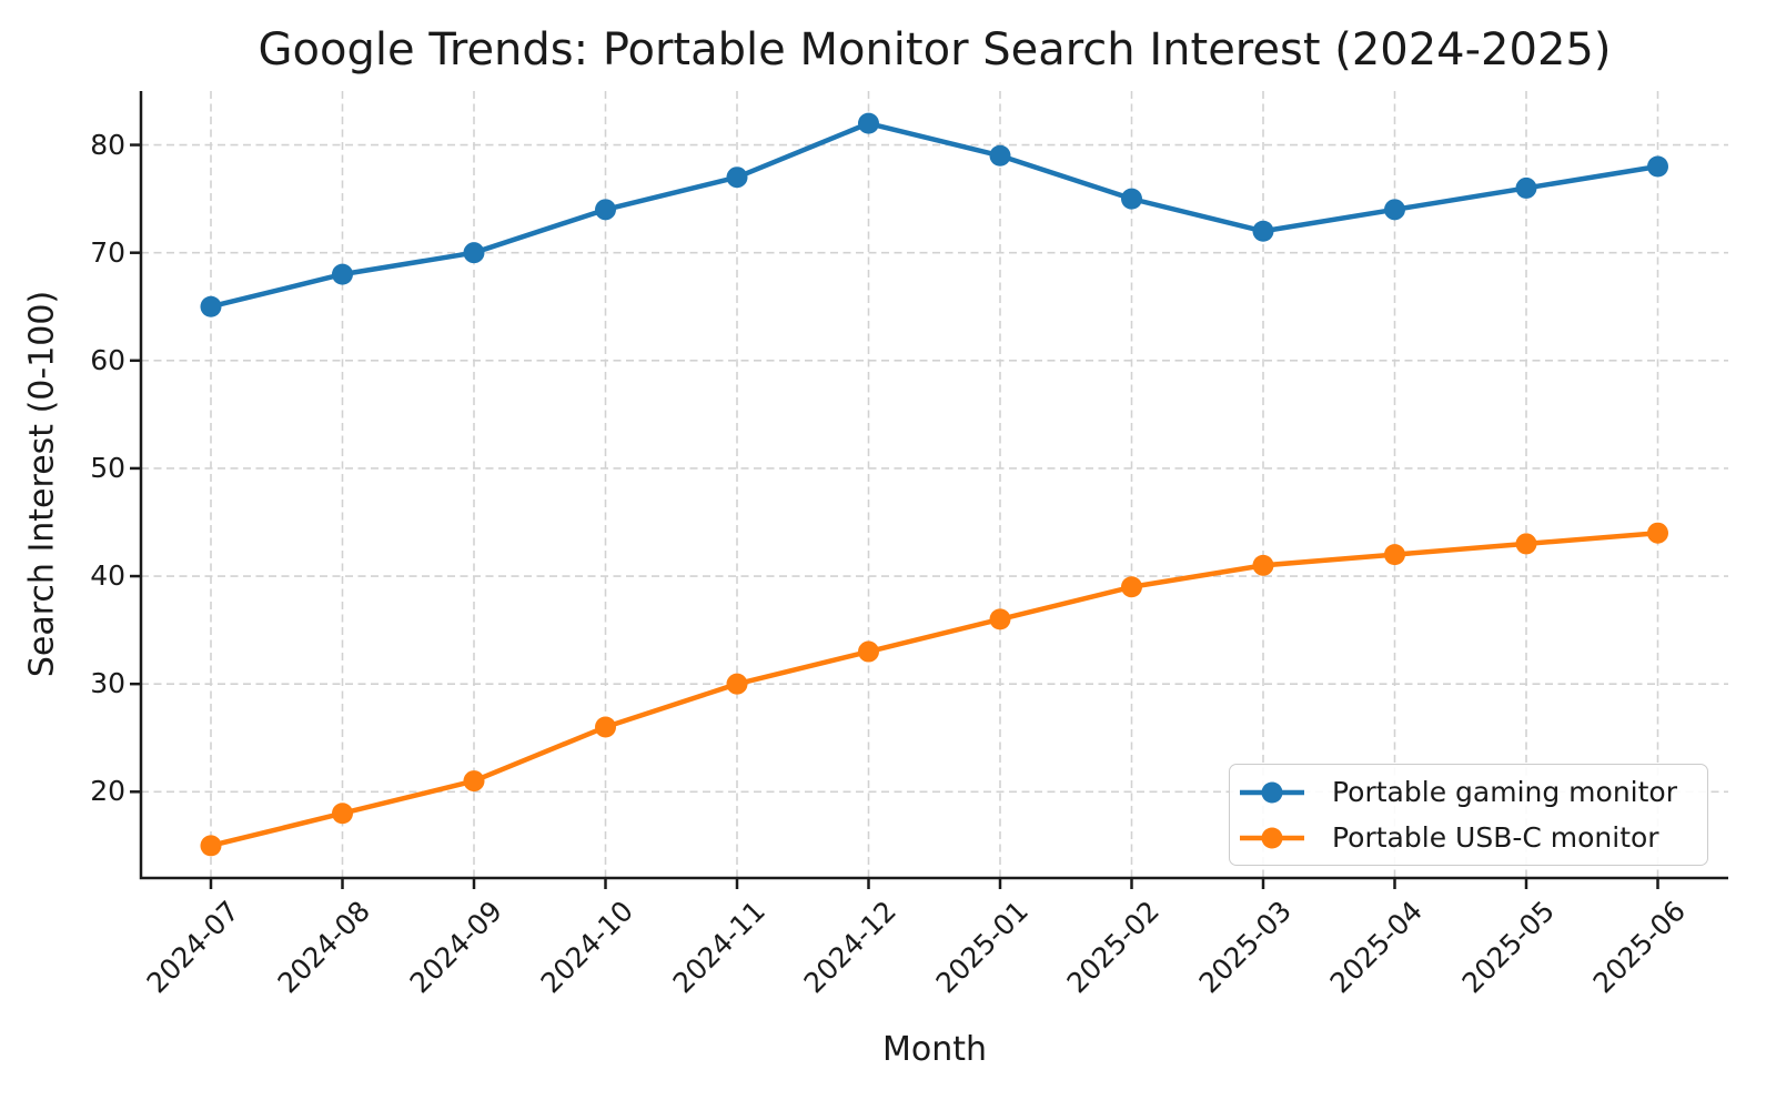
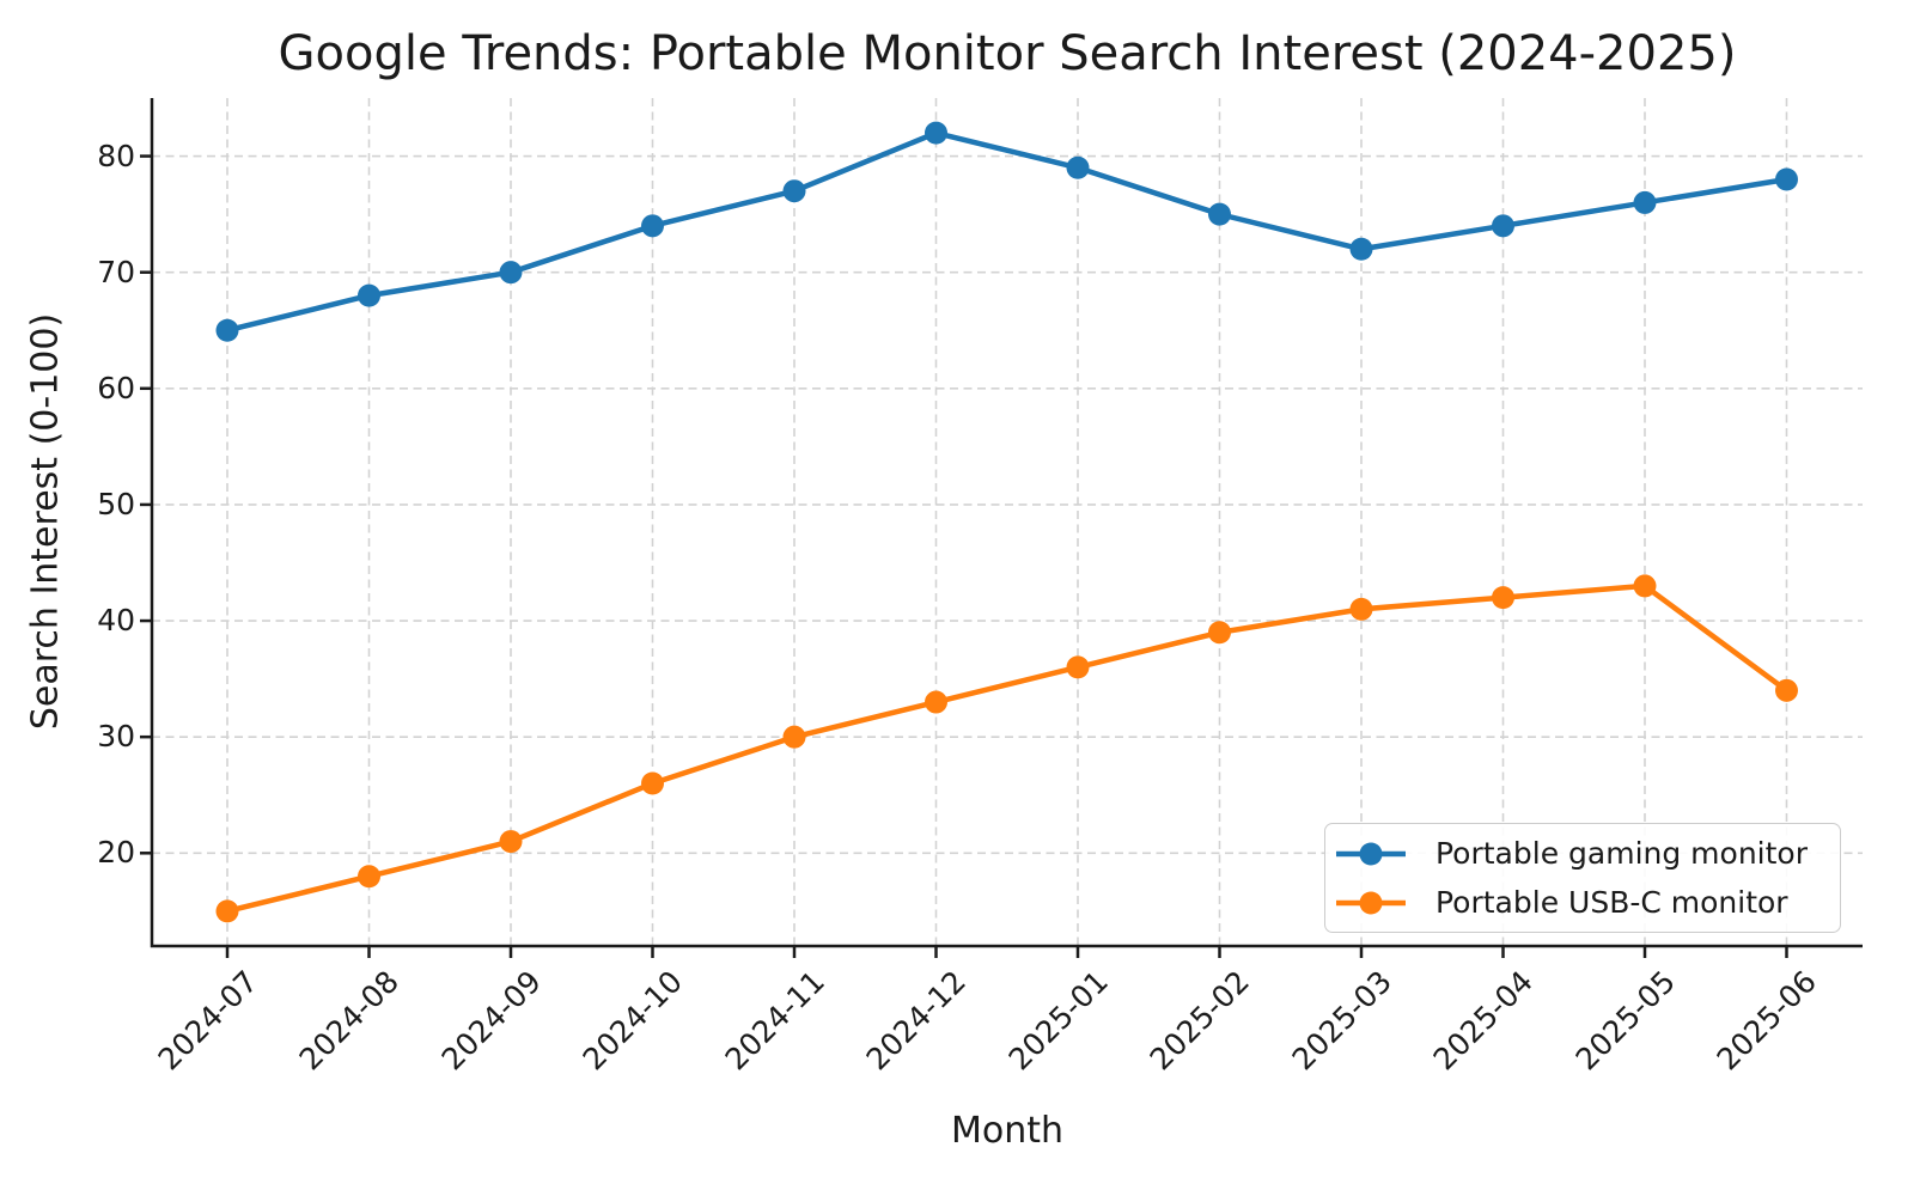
Portable USB-C monitor/2025-06: 44 -> 34
